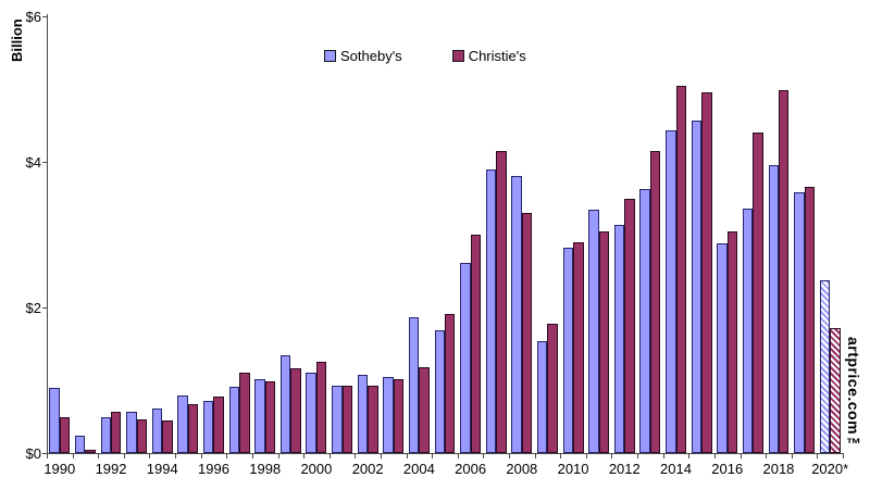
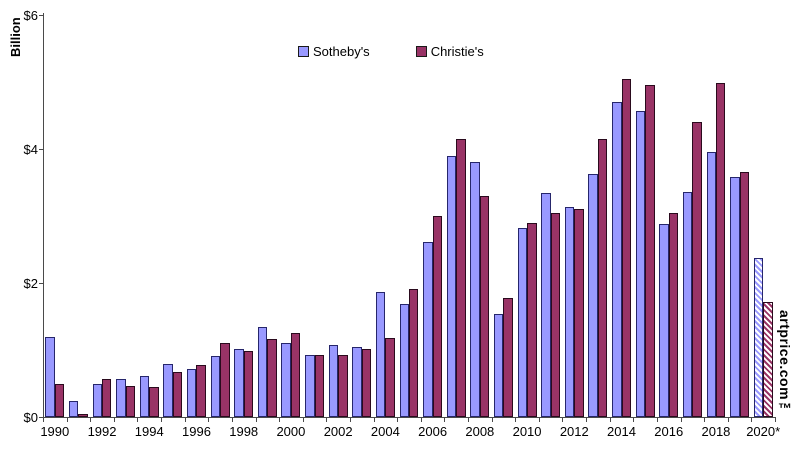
Sotheby's/1990: $0.9 -> $1.2
Christie's/2012: $3.5 -> $3.1
Sotheby's/2014: $4.4 -> $4.7
